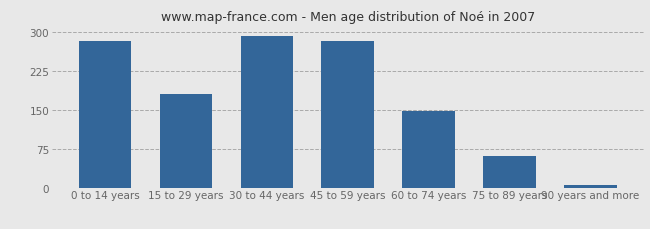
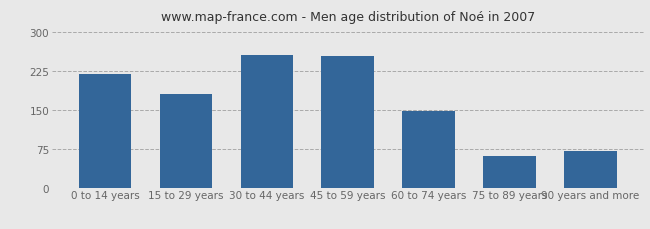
0 to 14 years: 282 -> 218
30 to 44 years: 292 -> 256
45 to 59 years: 283 -> 254
90 years and more: 5 -> 70
